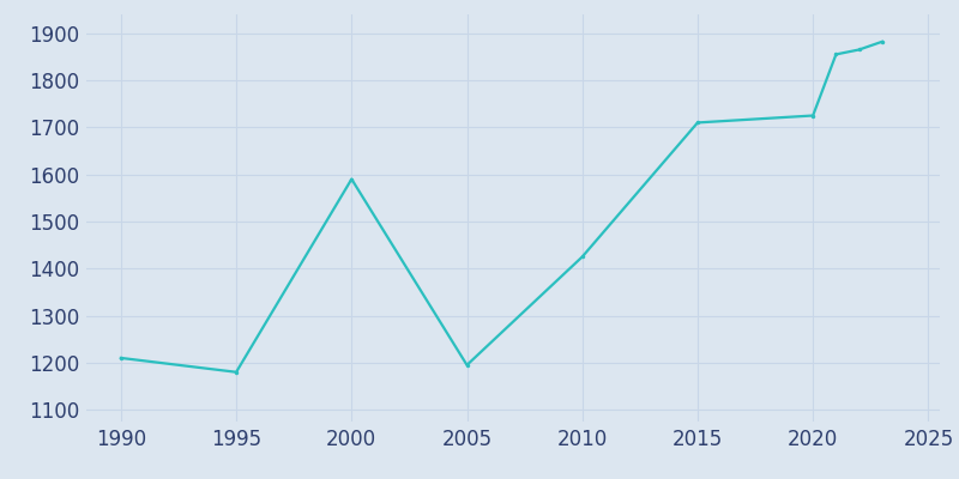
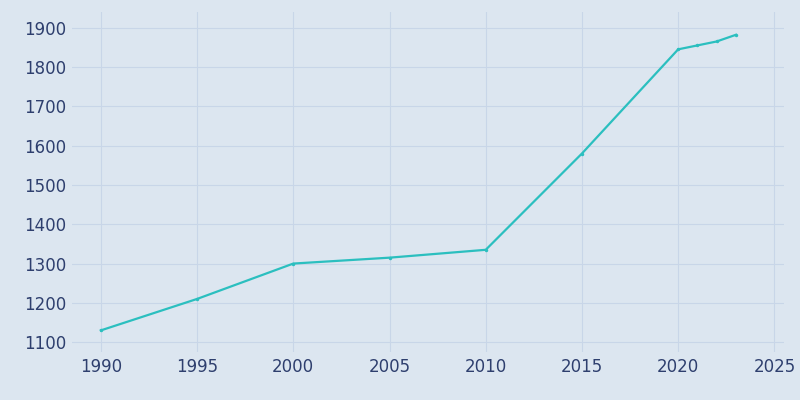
1990: 1210 -> 1130
1995: 1180 -> 1210
2000: 1590 -> 1300
2005: 1195 -> 1315
2010: 1425 -> 1335
2015: 1710 -> 1580
2020: 1725 -> 1845
